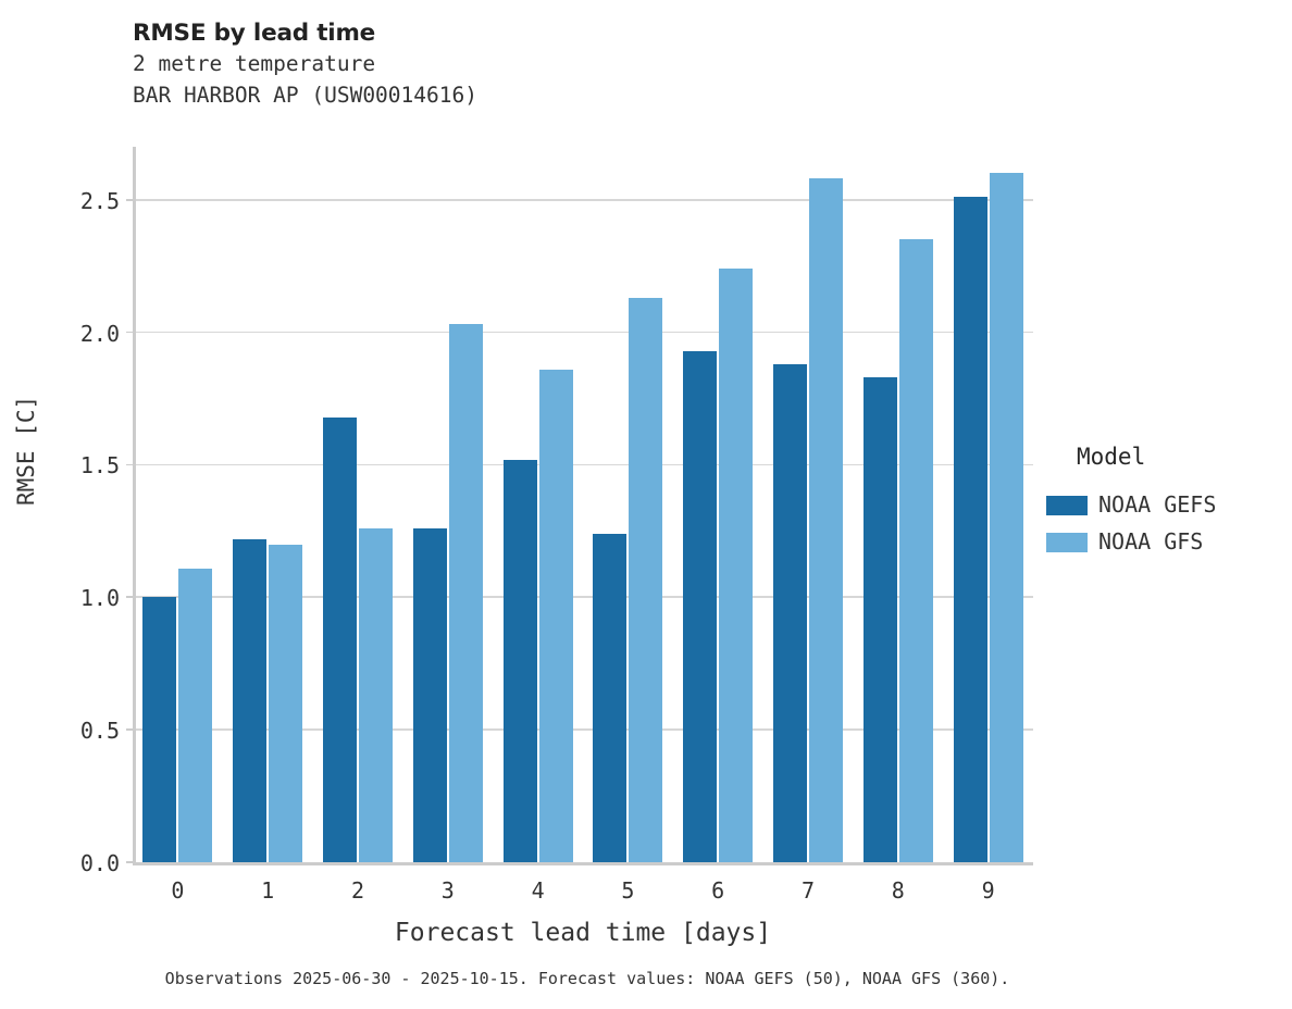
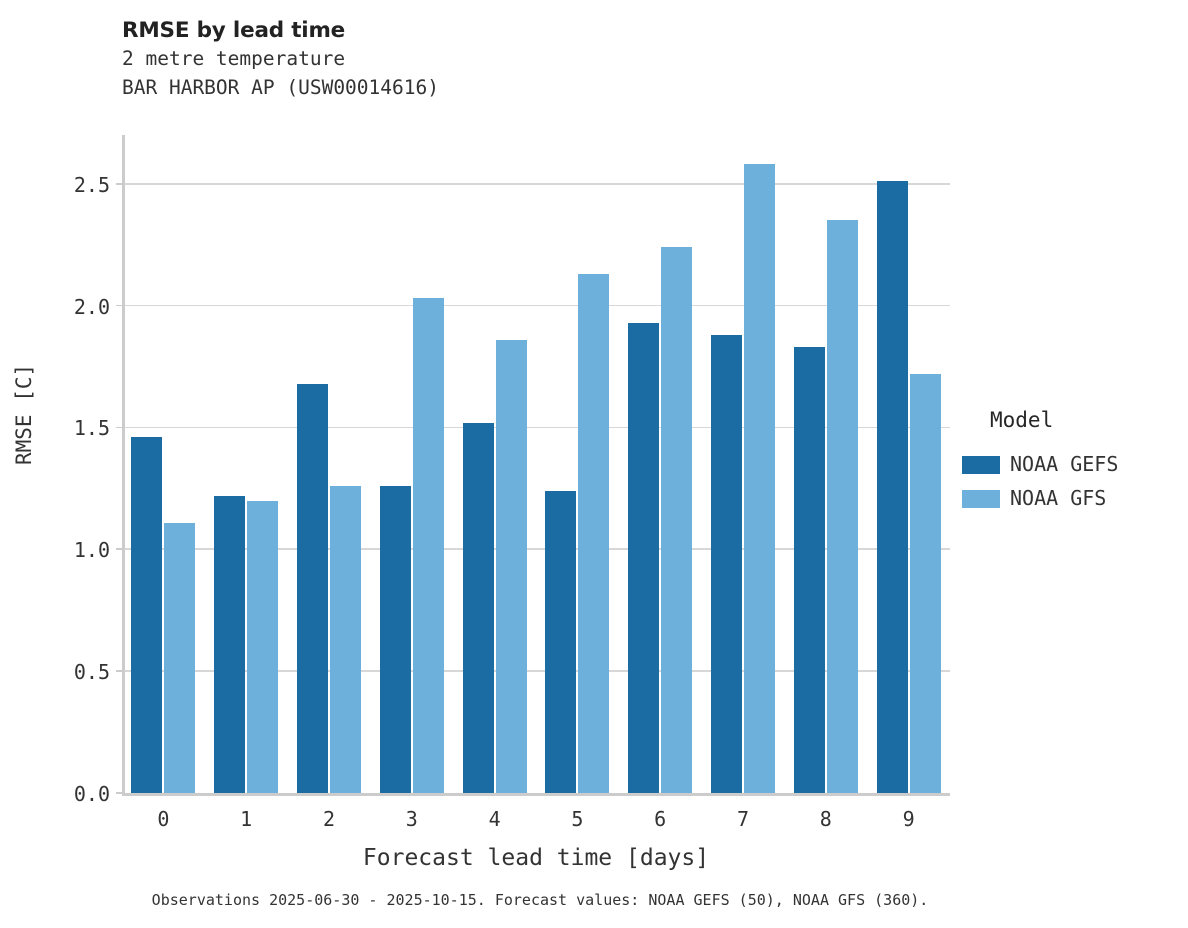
NOAA GEFS/0: 1.00 -> 1.46
NOAA GFS/9: 2.60 -> 1.72
